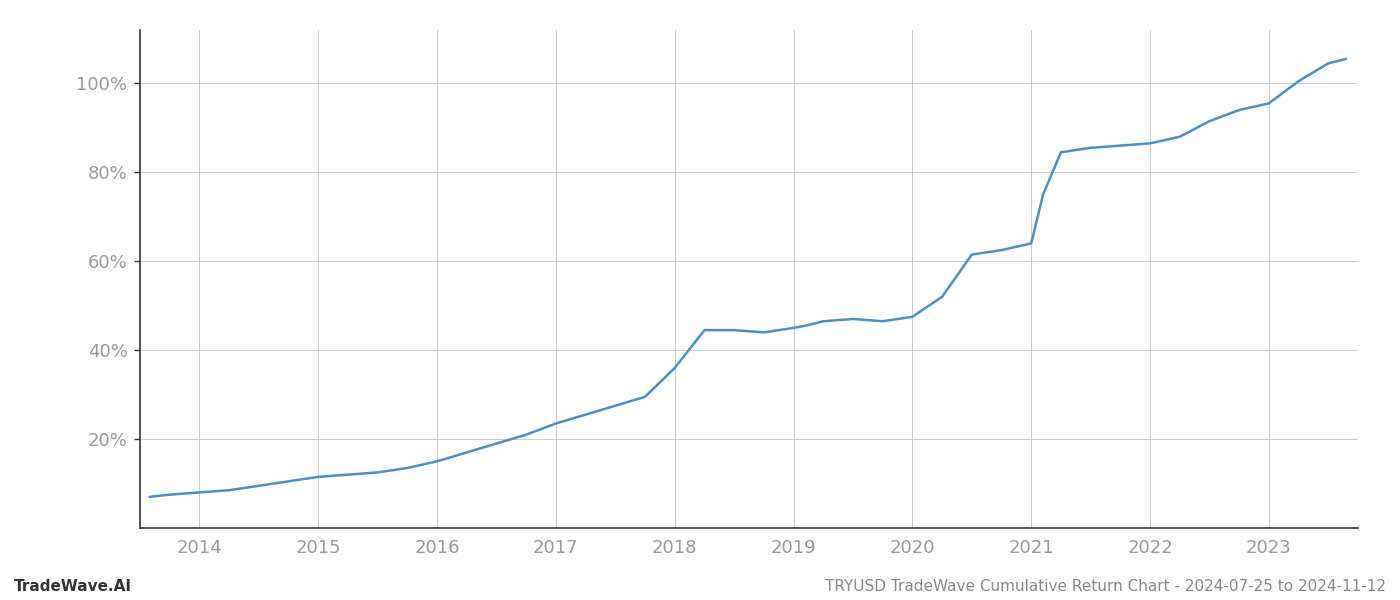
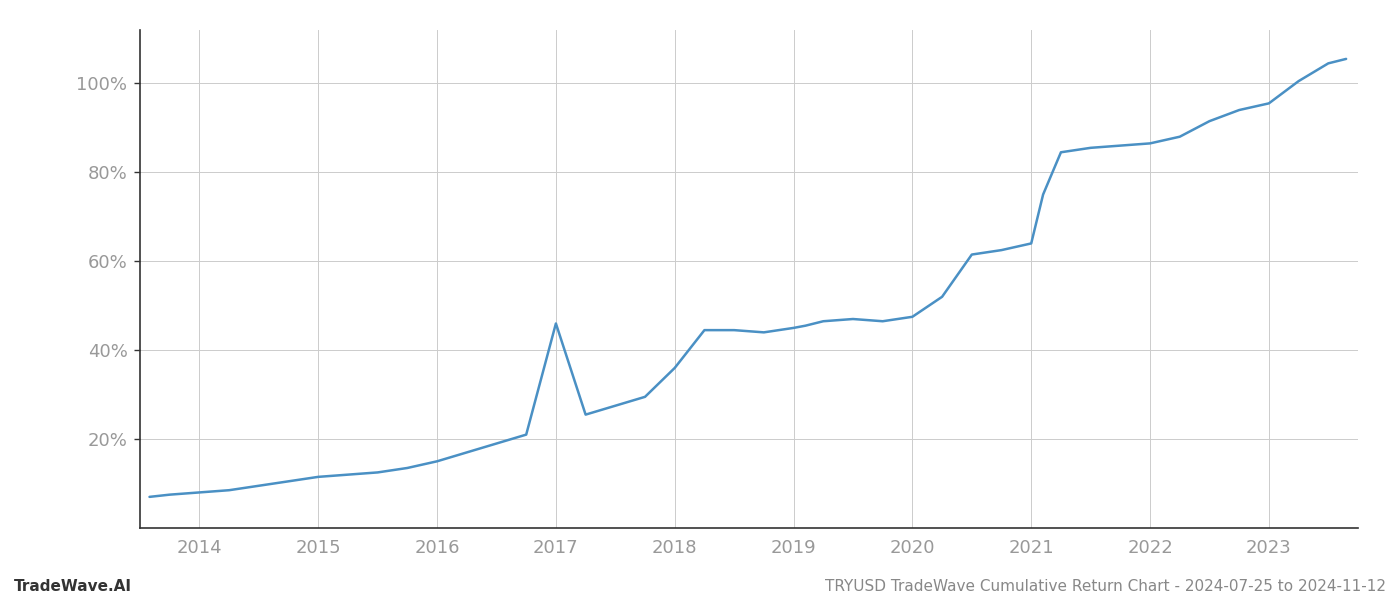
2017: 23.5% -> 46.0%
